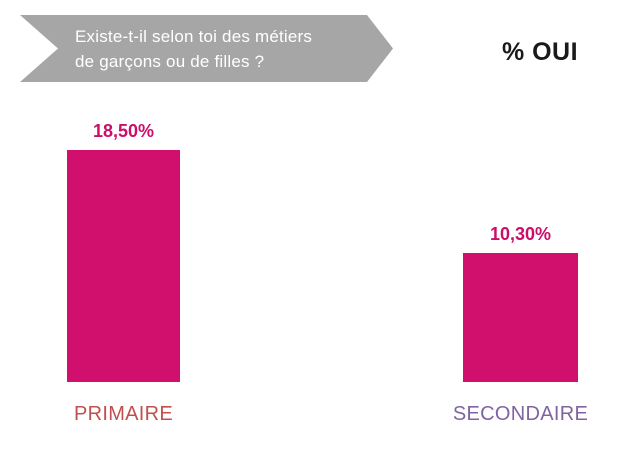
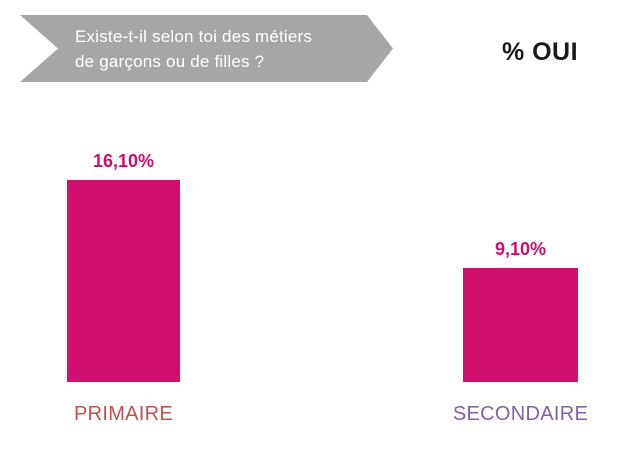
PRIMAIRE: 18,50% -> 16,10%
SECONDAIRE: 10,30% -> 9,10%
